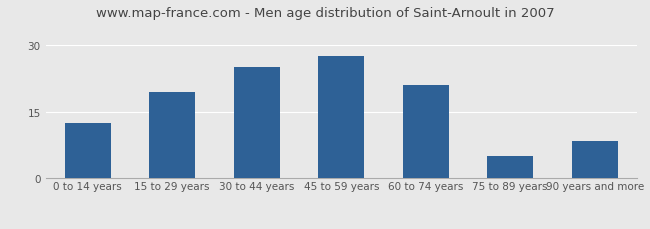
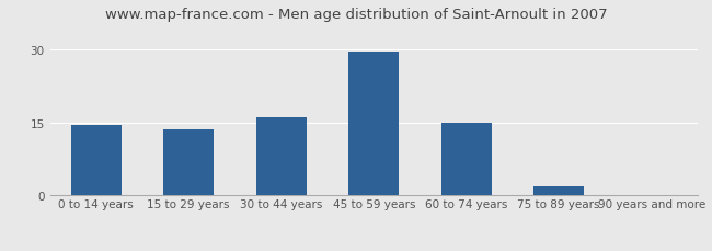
0 to 14 years: 12.5 -> 14.5
15 to 29 years: 19.5 -> 13.5
30 to 44 years: 25.0 -> 16.0
45 to 59 years: 27.5 -> 29.5
60 to 74 years: 21.0 -> 15.0
75 to 89 years: 5.0 -> 2.0
90 years and more: 8.5 -> 0.2
